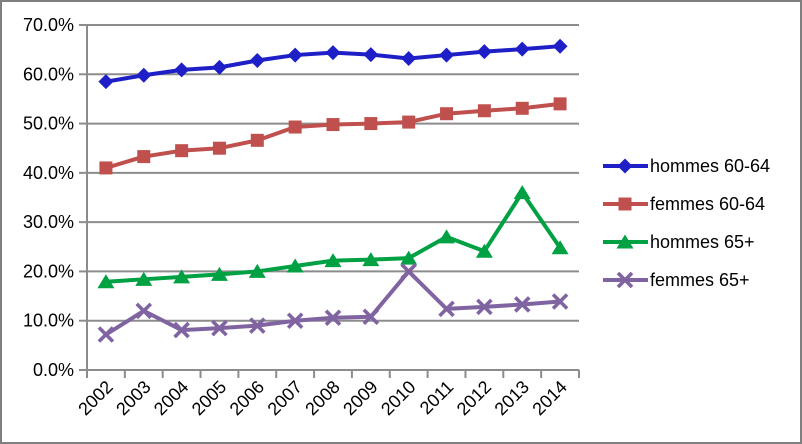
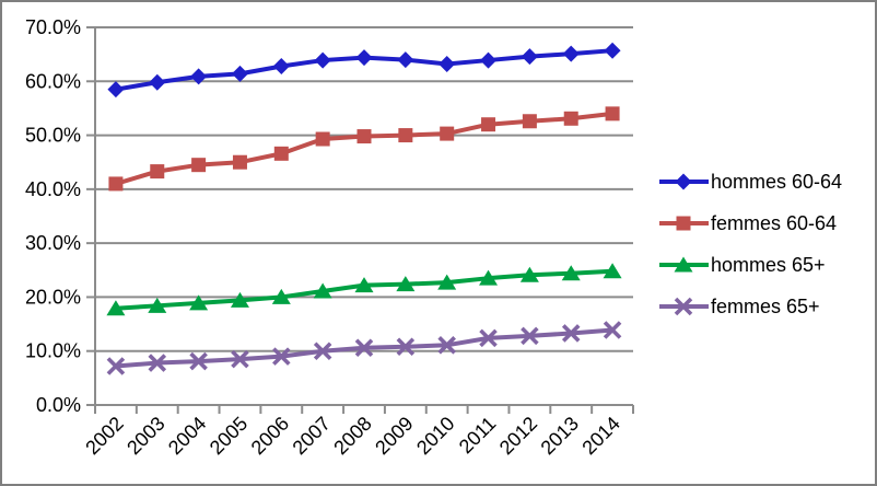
femmes 65+/2003: 12% -> 8%
femmes 65+/2010: 20% -> 11%
hommes 65+/2011: 27% -> 24%
hommes 65+/2013: 36% -> 24%
